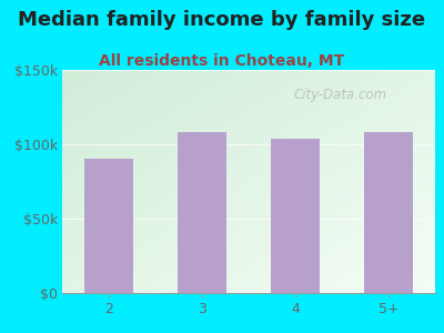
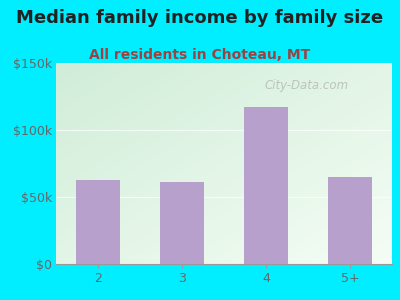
2: $90k -> $63k
3: $108k -> $61k
4: $104k -> $117k
5+: $108k -> $65k
